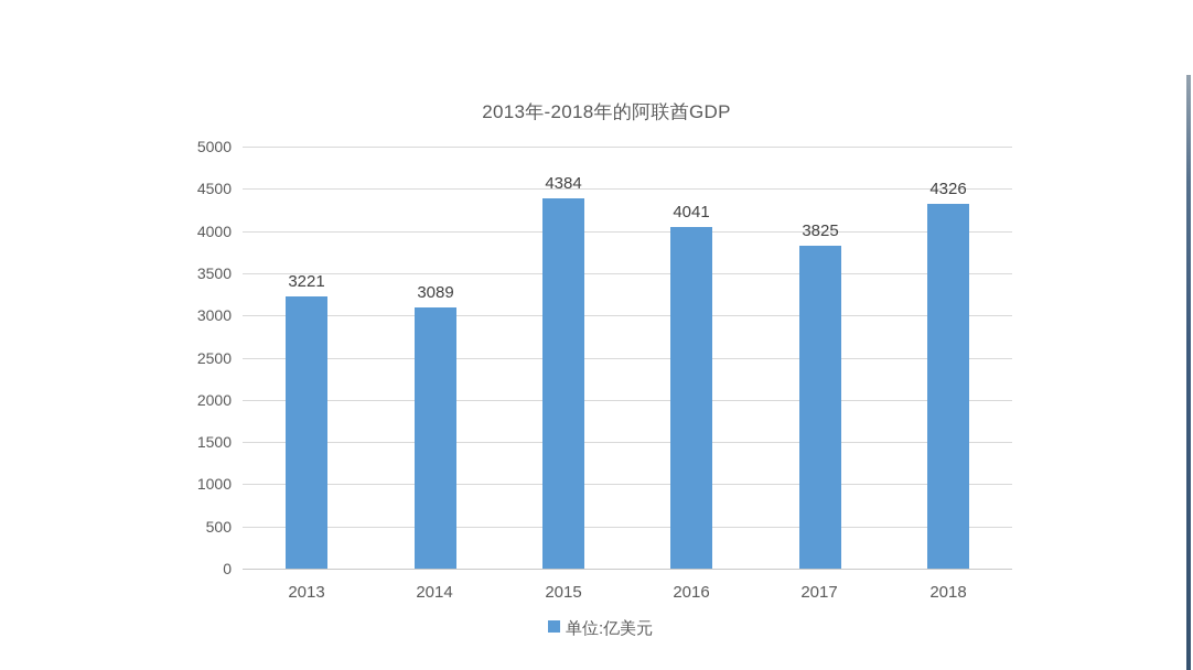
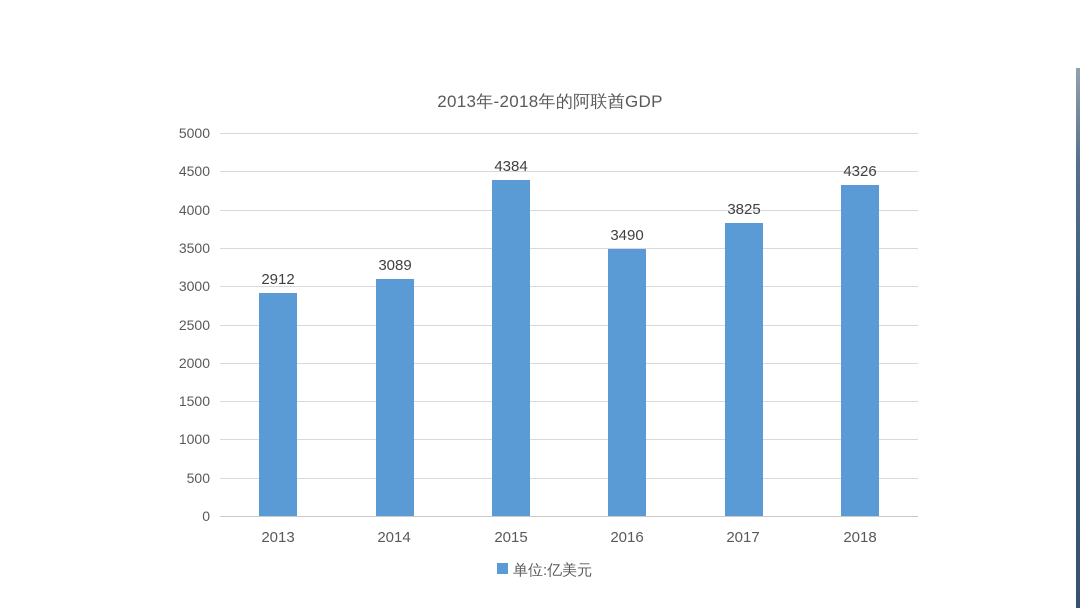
2013: 3221 -> 2912
2016: 4041 -> 3490
